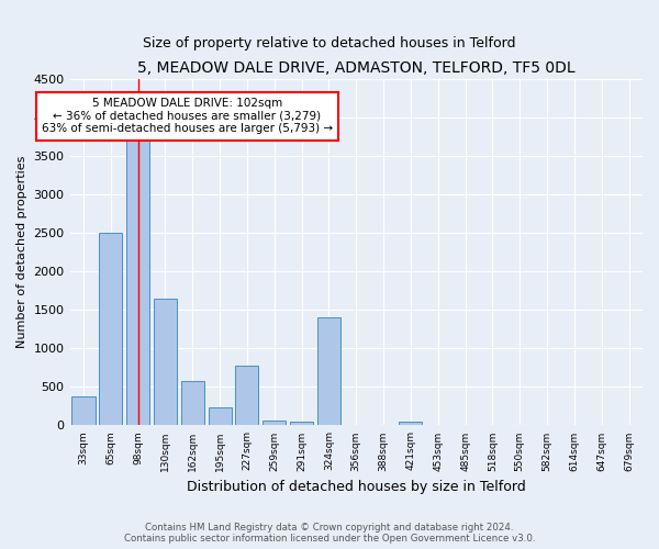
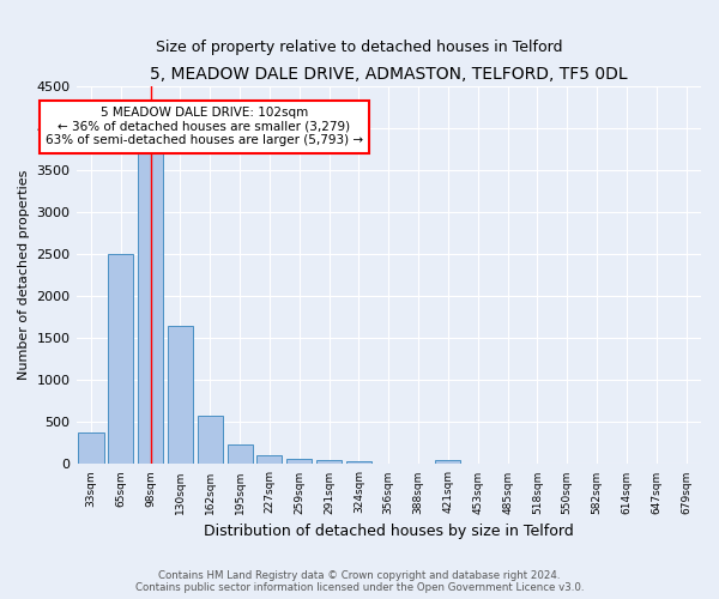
227sqm: 780 -> 110
324sqm: 1400 -> 40
